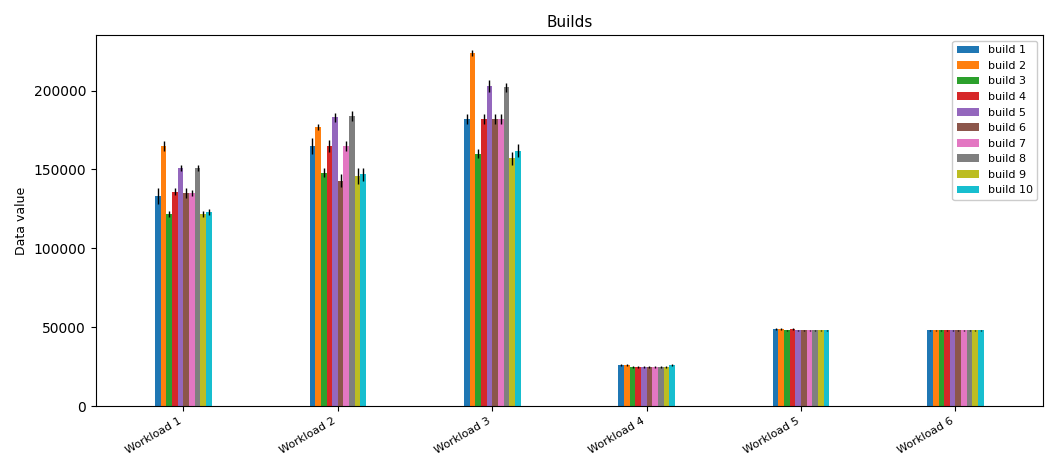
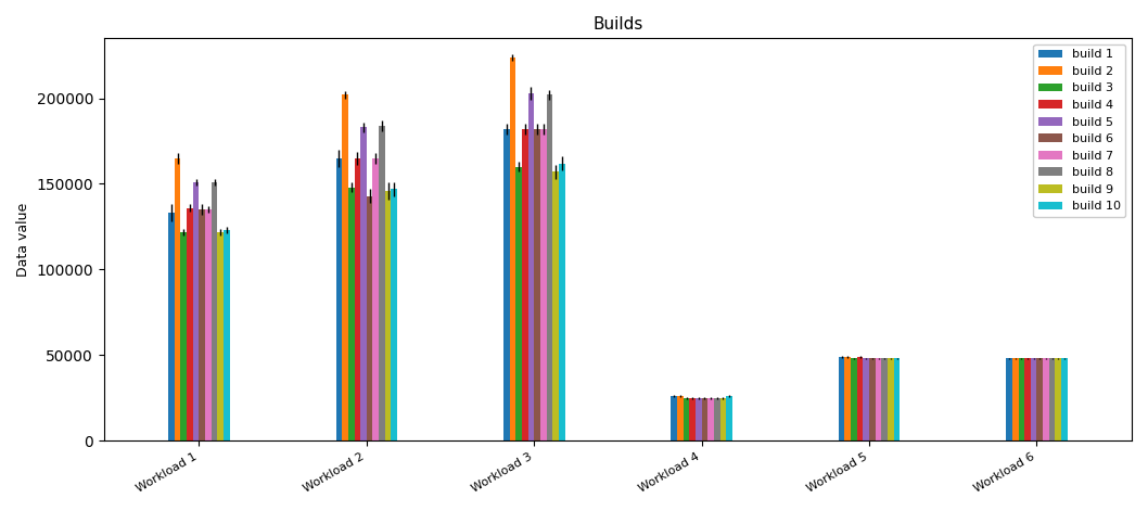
build 2/Workload 2: 177000 -> 202000
